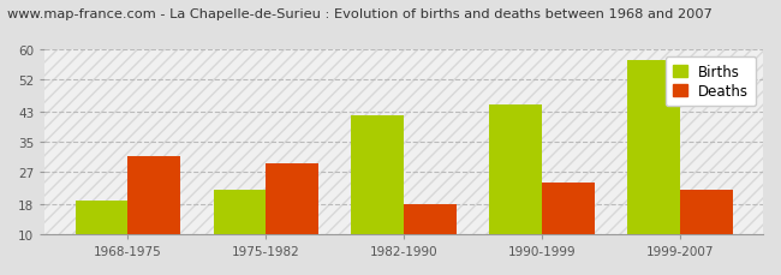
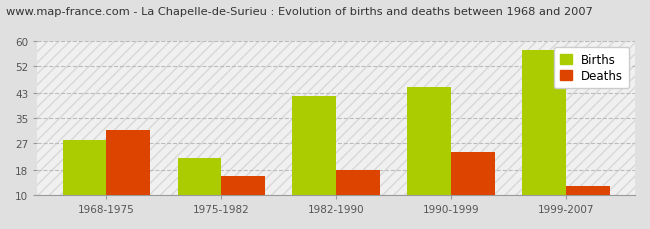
Births/1968-1975: 19 -> 28
Deaths/1975-1982: 29 -> 16
Deaths/1999-2007: 22 -> 13
